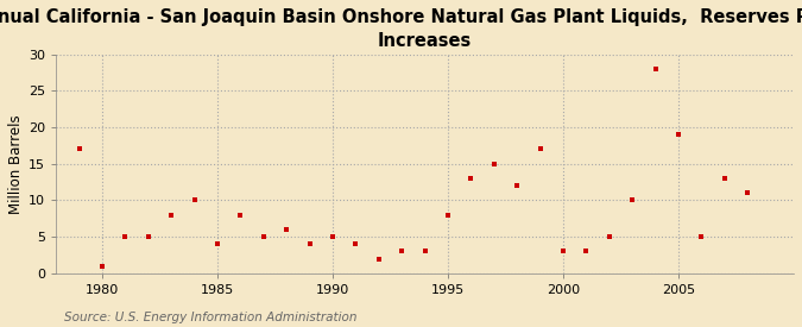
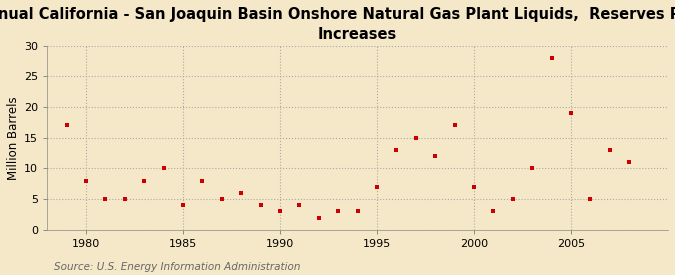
1980: 1 -> 8
1990: 5 -> 3
1995: 8 -> 7
2000: 3 -> 7
